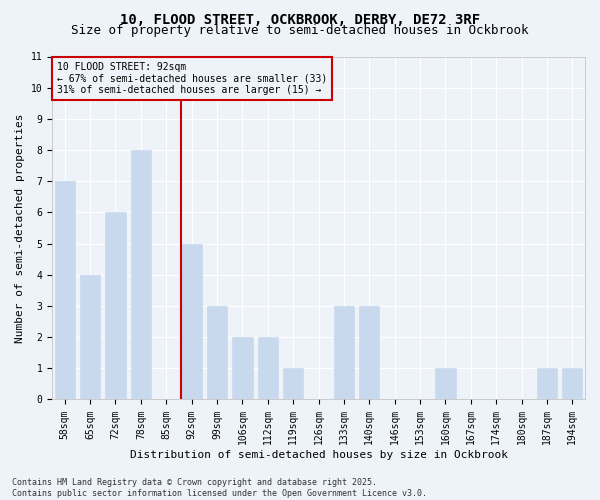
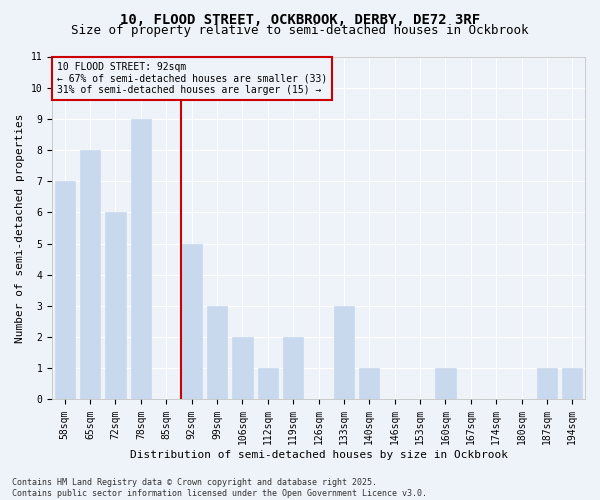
65sqm: 4 -> 8
78sqm: 8 -> 9
112sqm: 2 -> 1
119sqm: 1 -> 2
140sqm: 3 -> 1
